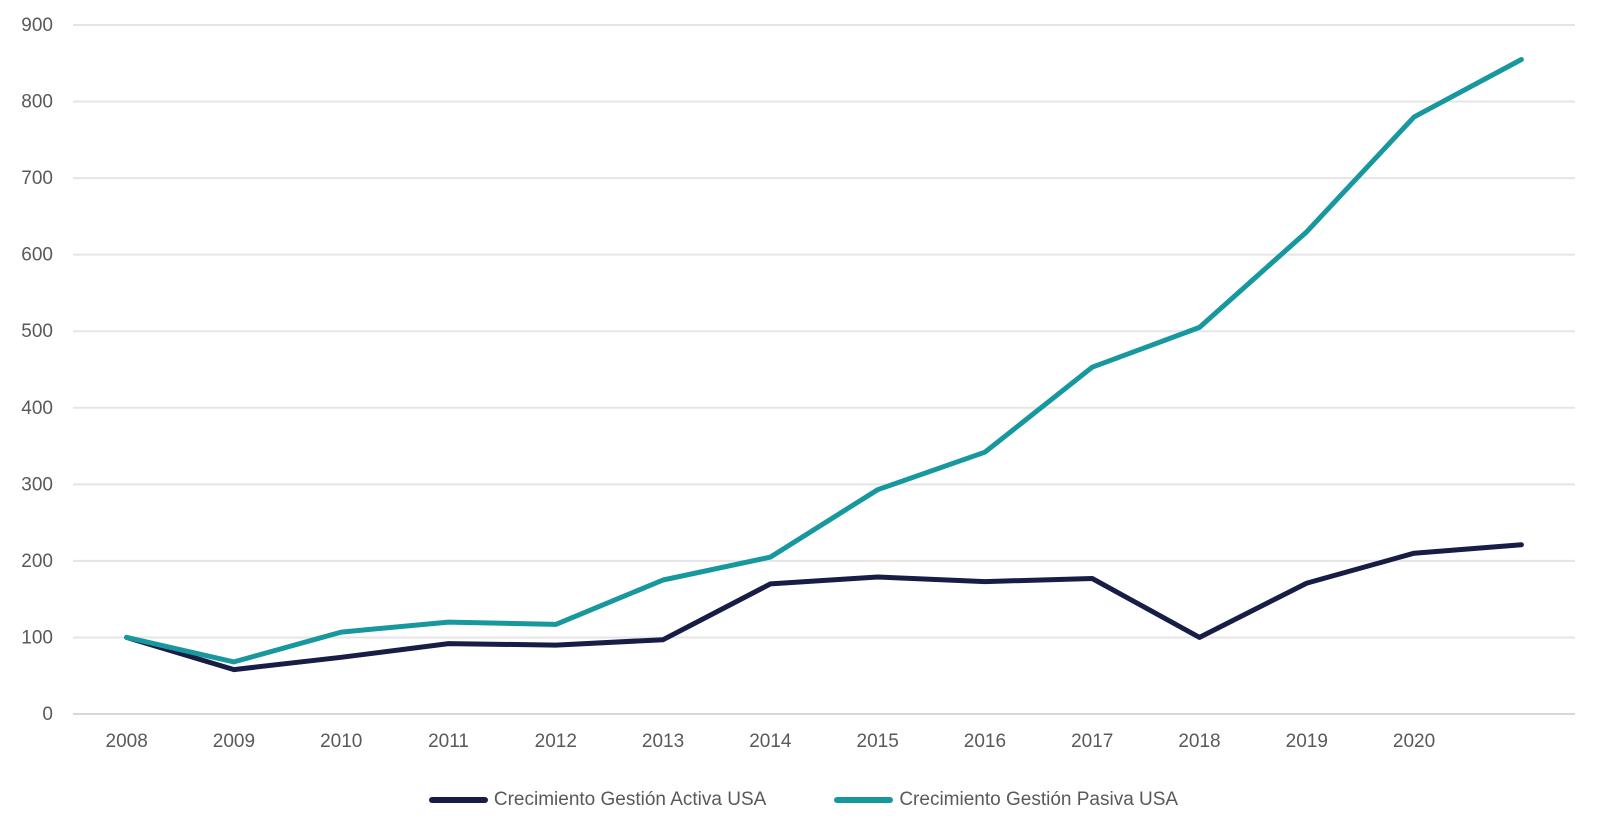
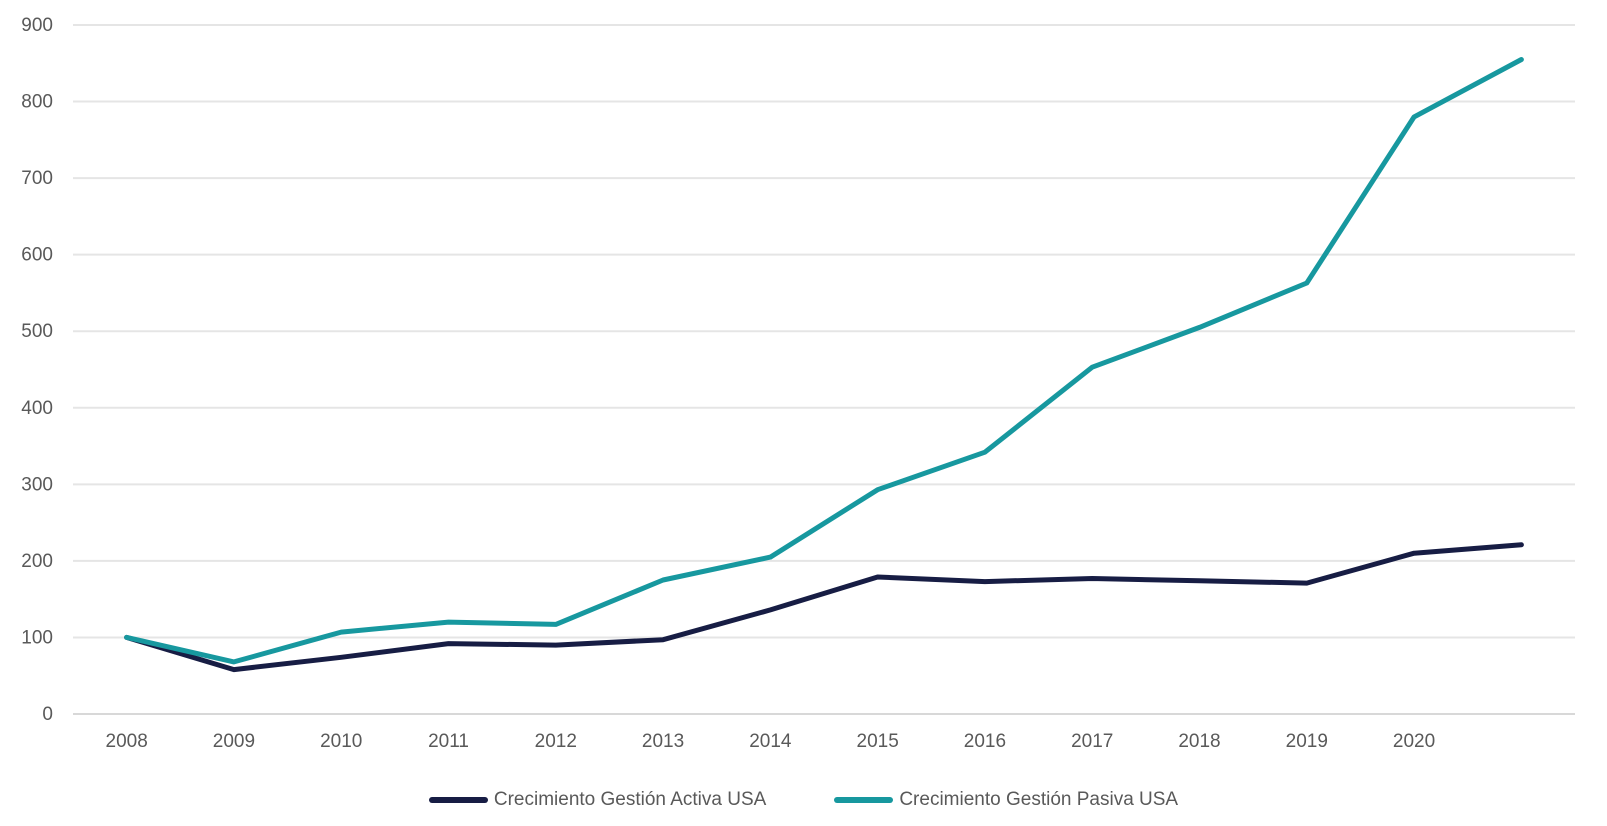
Crecimiento Gestión Activa USA/2014: 170 -> 140
Crecimiento Gestión Activa USA/2018: 100 -> 170
Crecimiento Gestión Pasiva USA/2019: 630 -> 560
